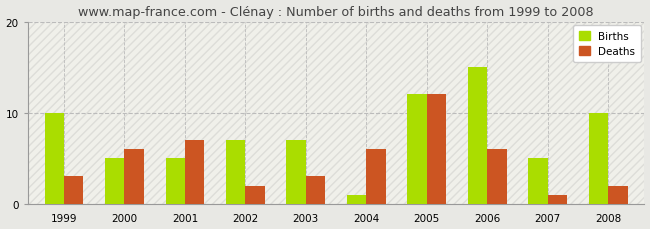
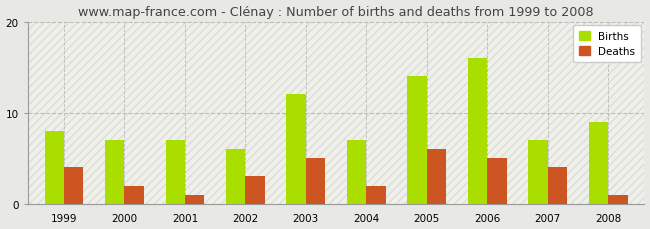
Births/1999: 10 -> 8
Deaths/1999: 3 -> 4
Births/2000: 5 -> 7
Deaths/2000: 6 -> 2
Births/2001: 5 -> 7
Deaths/2001: 7 -> 1
Births/2002: 7 -> 6
Deaths/2002: 2 -> 3
Births/2003: 7 -> 12
Deaths/2003: 3 -> 5
Births/2004: 1 -> 7
Deaths/2004: 6 -> 2
Births/2005: 12 -> 14
Deaths/2005: 12 -> 6
Births/2006: 15 -> 16
Deaths/2006: 6 -> 5
Births/2007: 5 -> 7
Deaths/2007: 1 -> 4
Births/2008: 10 -> 9
Deaths/2008: 2 -> 1
